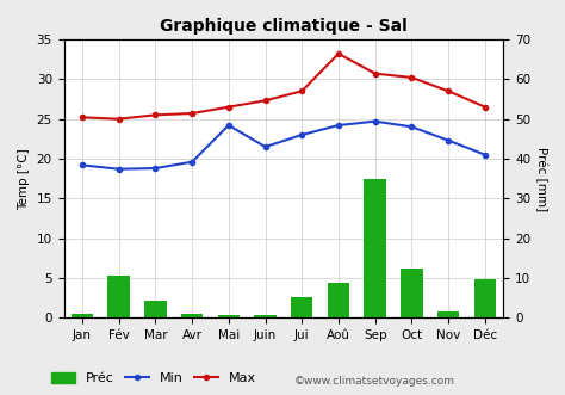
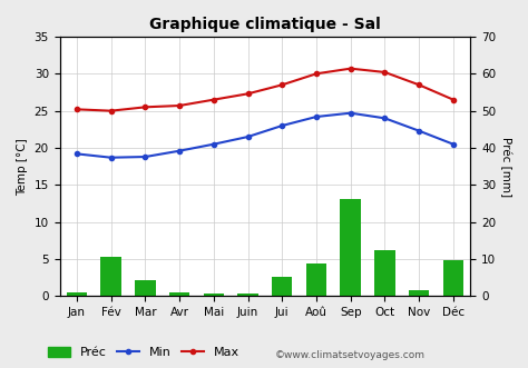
Min/Mai: 24.2 -> 20.5
Max/Aoû: 33.2 -> 30.0
Préc/Sep: 35.0 -> 26.2
